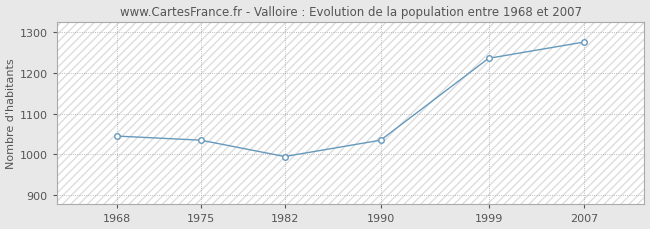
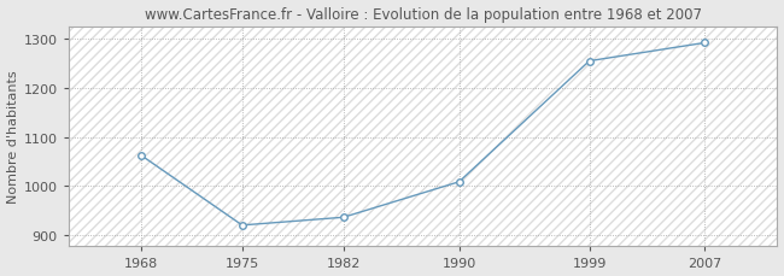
1968: 1045 -> 1063
1975: 1035 -> 921
1982: 995 -> 937
1990: 1035 -> 1009
1999: 1235 -> 1254
2007: 1275 -> 1291
